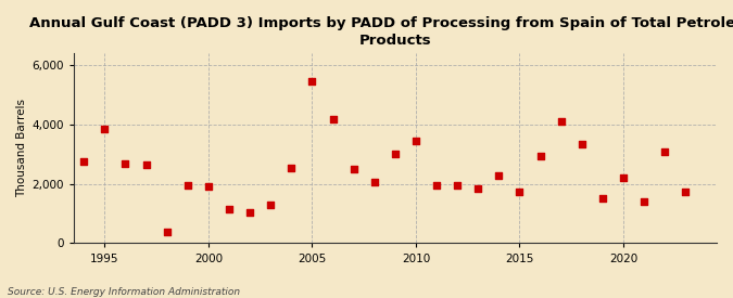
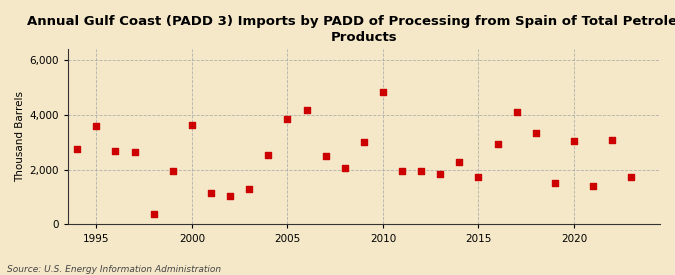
1995: 3,850 -> 3,600
2000: 1,900 -> 3,650
2005: 5,450 -> 3,850
2010: 3,450 -> 4,850
2020: 2,200 -> 3,050
